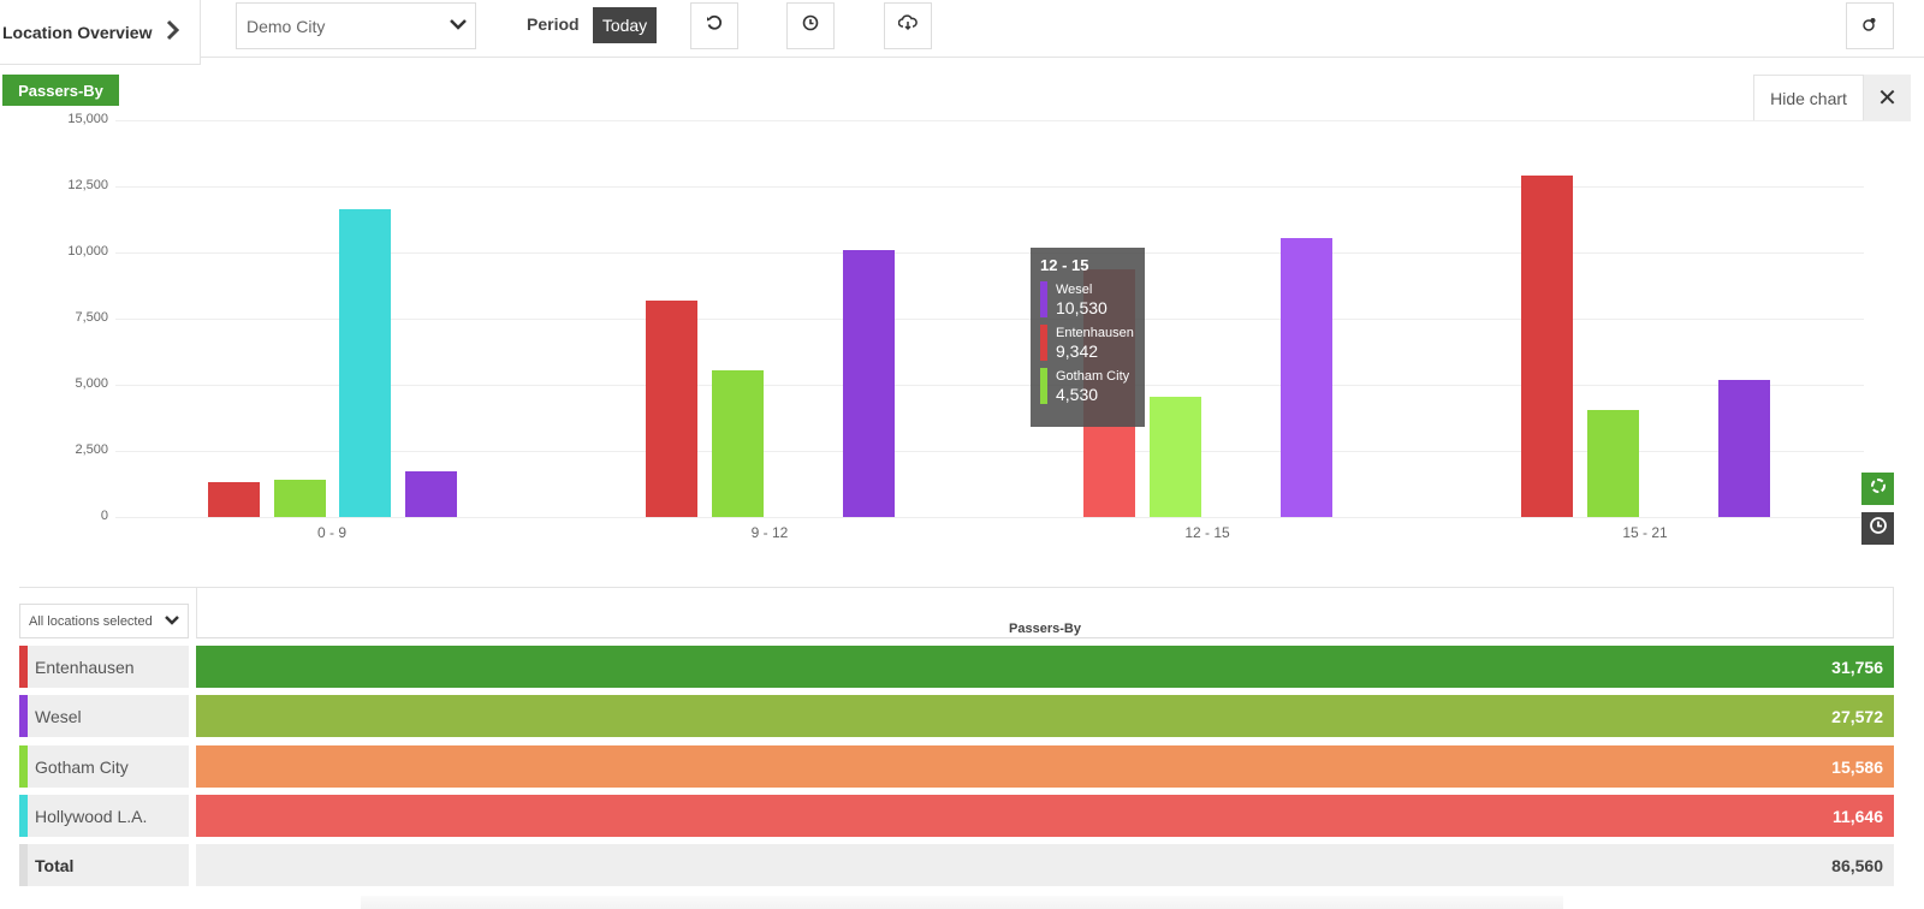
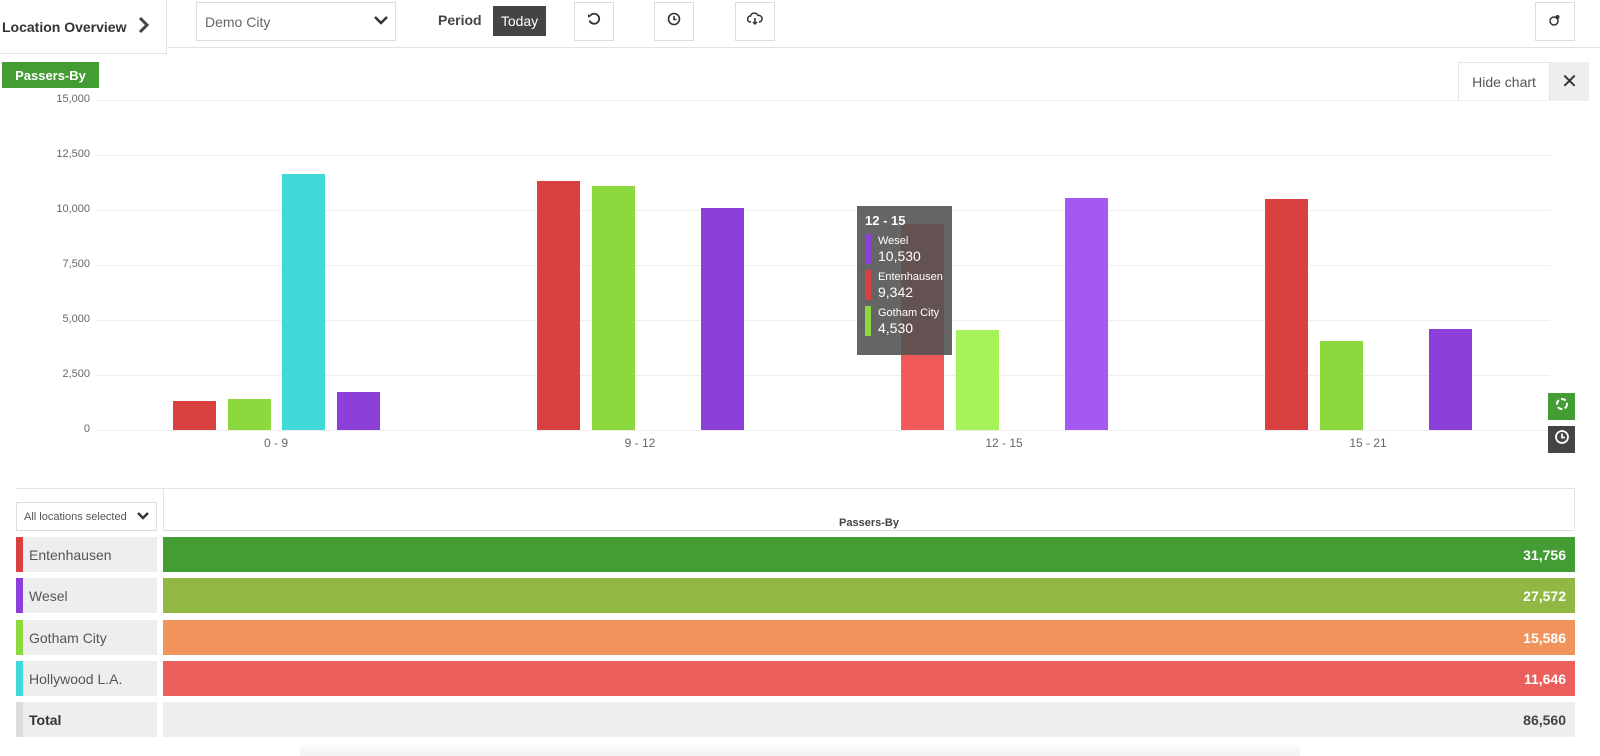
Entenhausen/9 - 12: 8200 -> 11300
Gotham City/9 - 12: 5600 -> 11100
Entenhausen/15 - 21: 12900 -> 10500
Wesel/15 - 21: 5200 -> 4600
